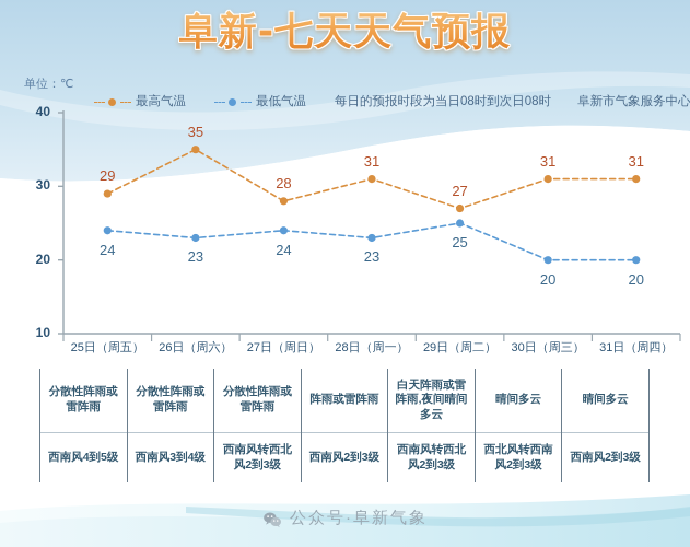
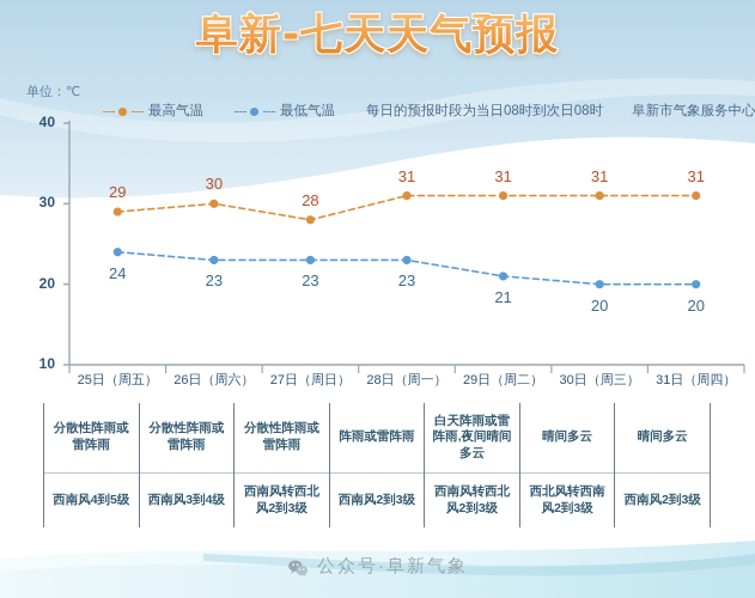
最高气温/26日（周六）: 35 -> 30
最低气温/27日（周日）: 24 -> 23
最高气温/29日（周二）: 27 -> 31
最低气温/29日（周二）: 25 -> 21
